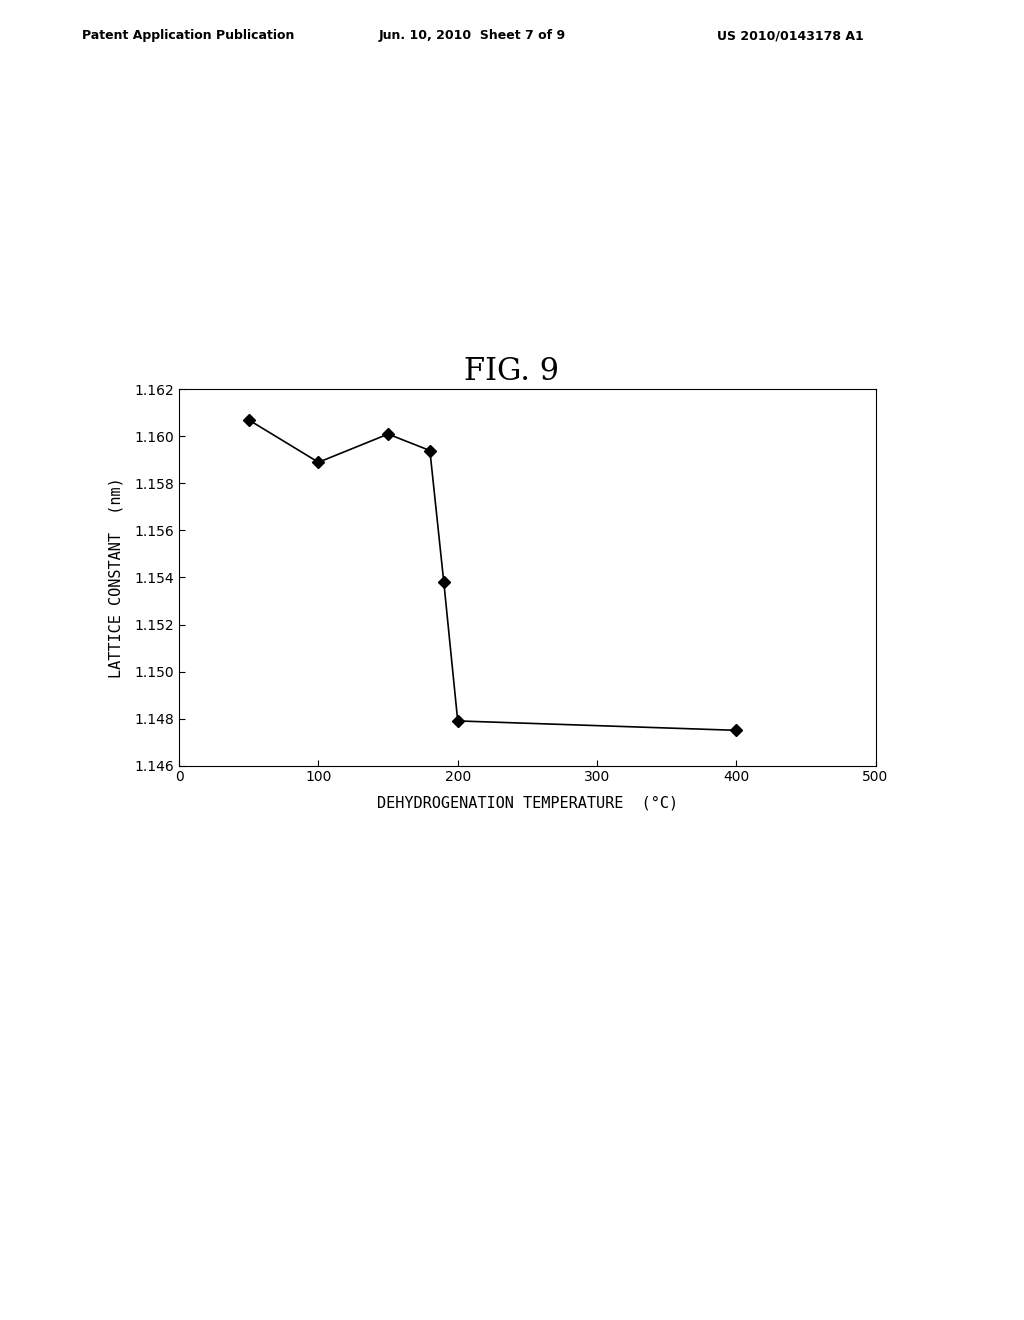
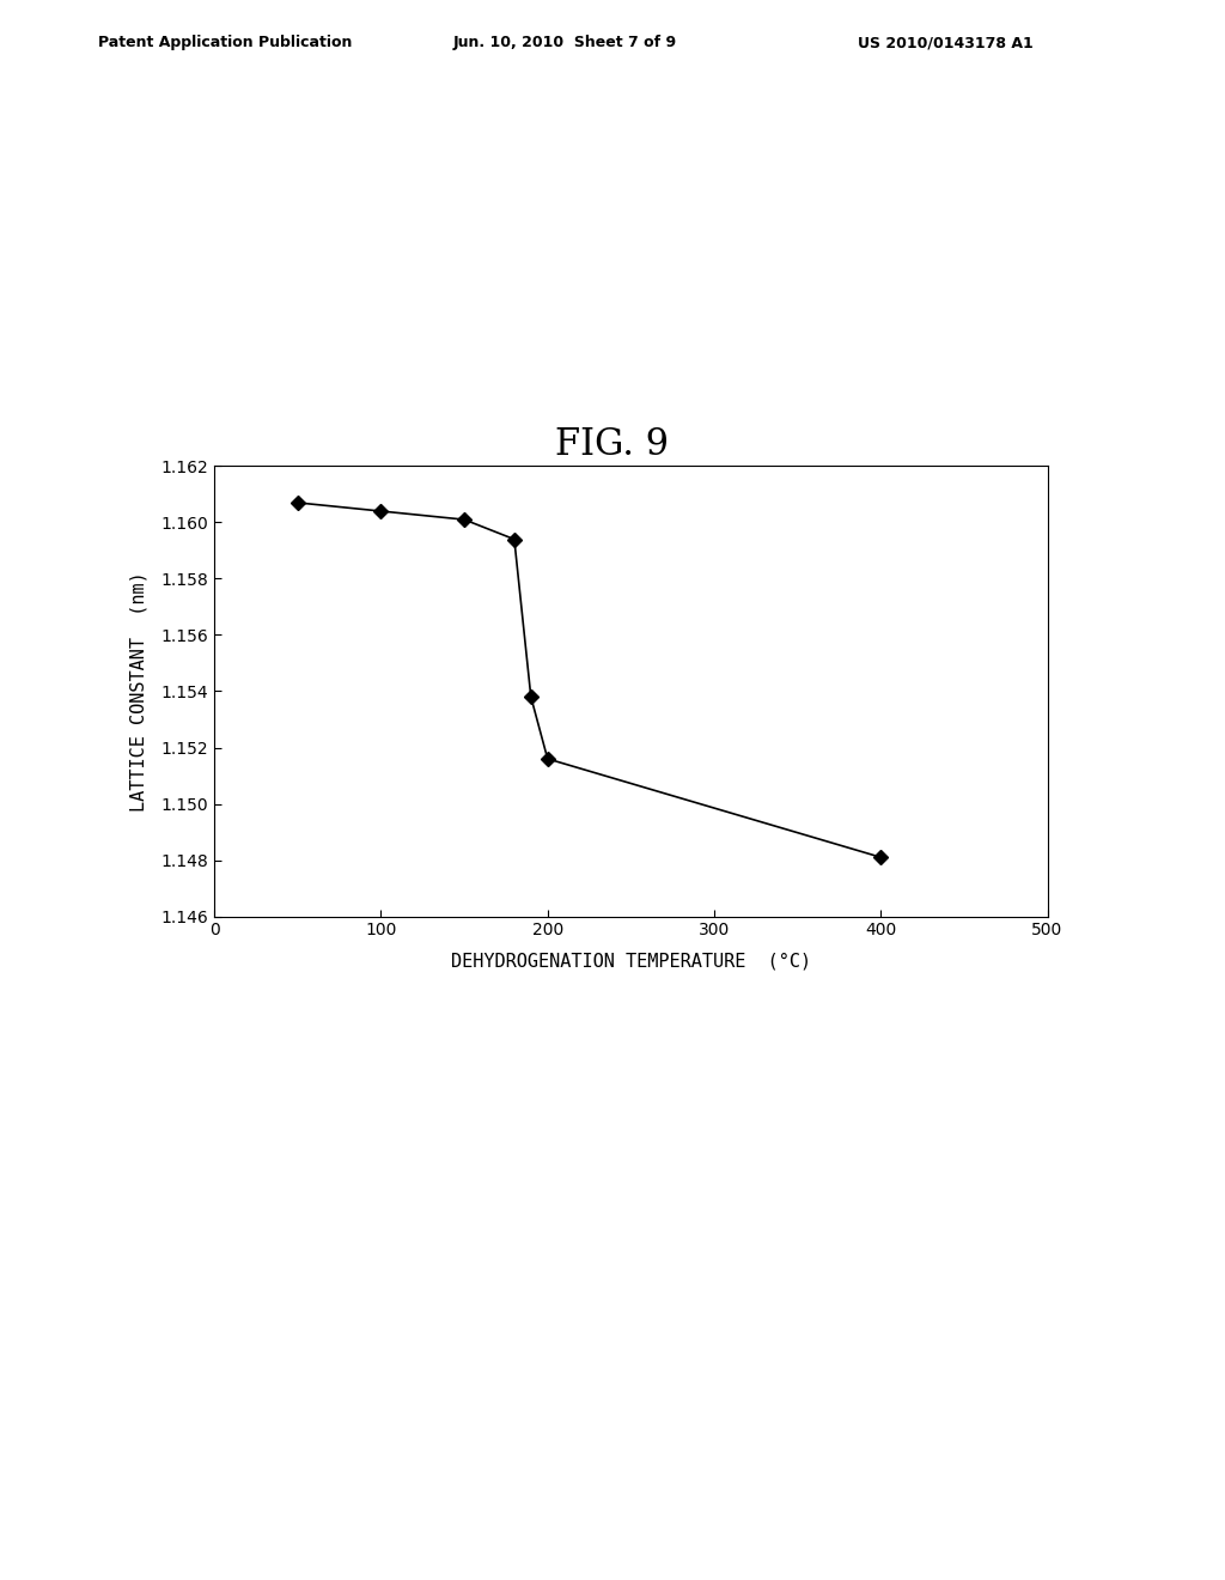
100: 1.1589 -> 1.1604
200: 1.1479 -> 1.1516
400: 1.1475 -> 1.1481
